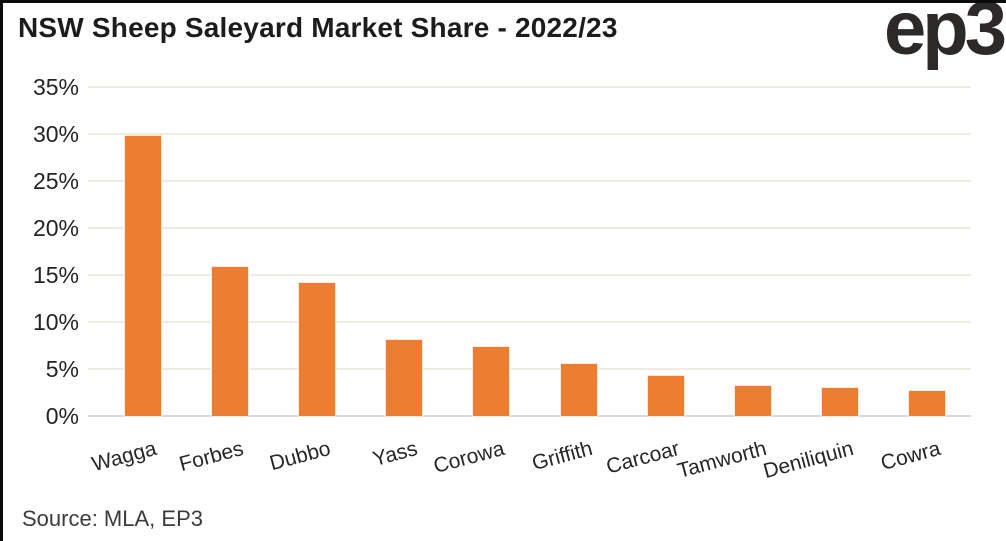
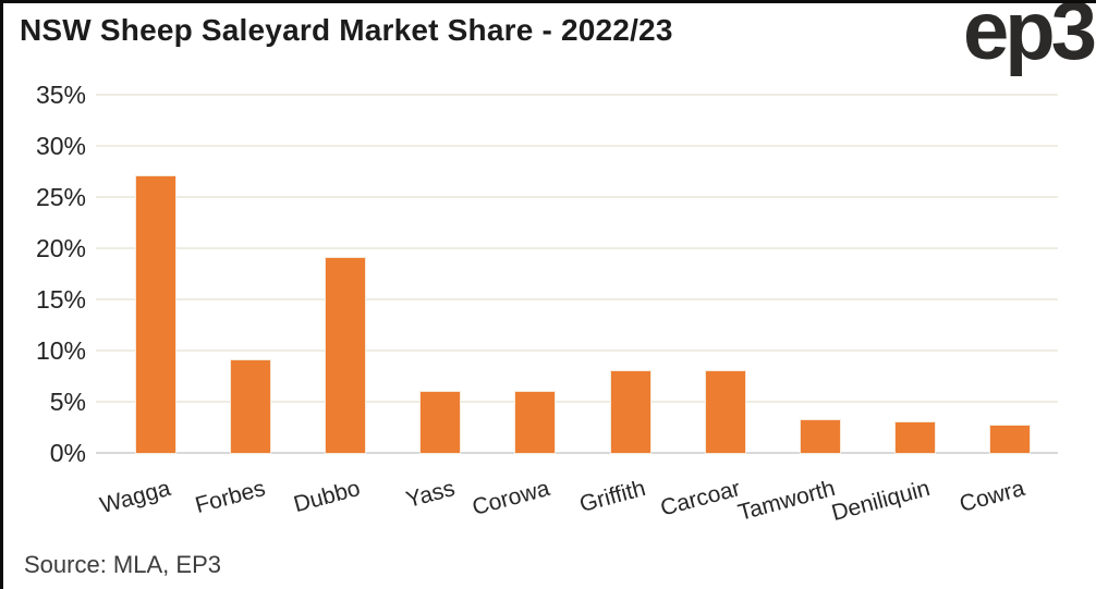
Wagga: 30% -> 27%
Forbes: 16% -> 9%
Dubbo: 14% -> 19%
Yass: 8% -> 6%
Corowa: 7% -> 6%
Griffith: 6% -> 8%
Carcoar: 4% -> 8%
